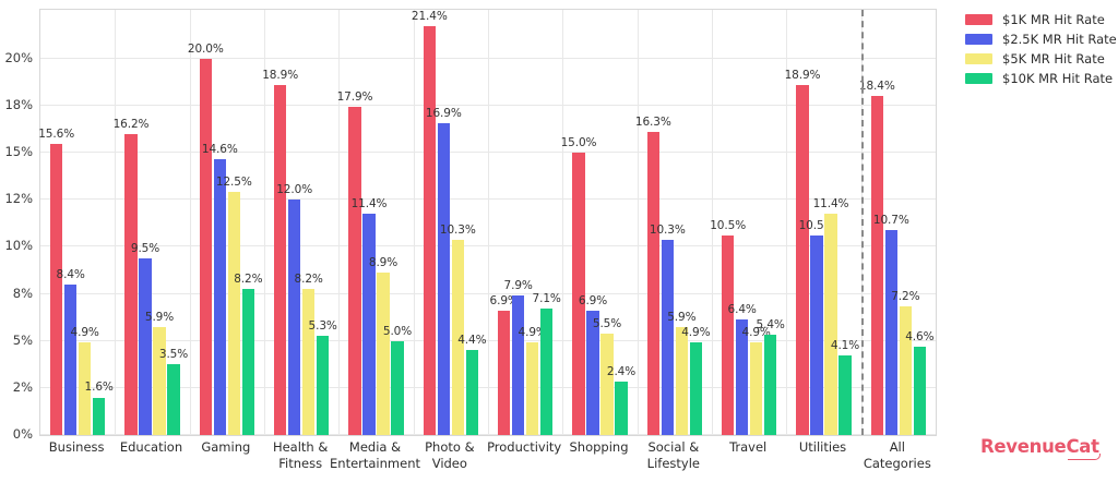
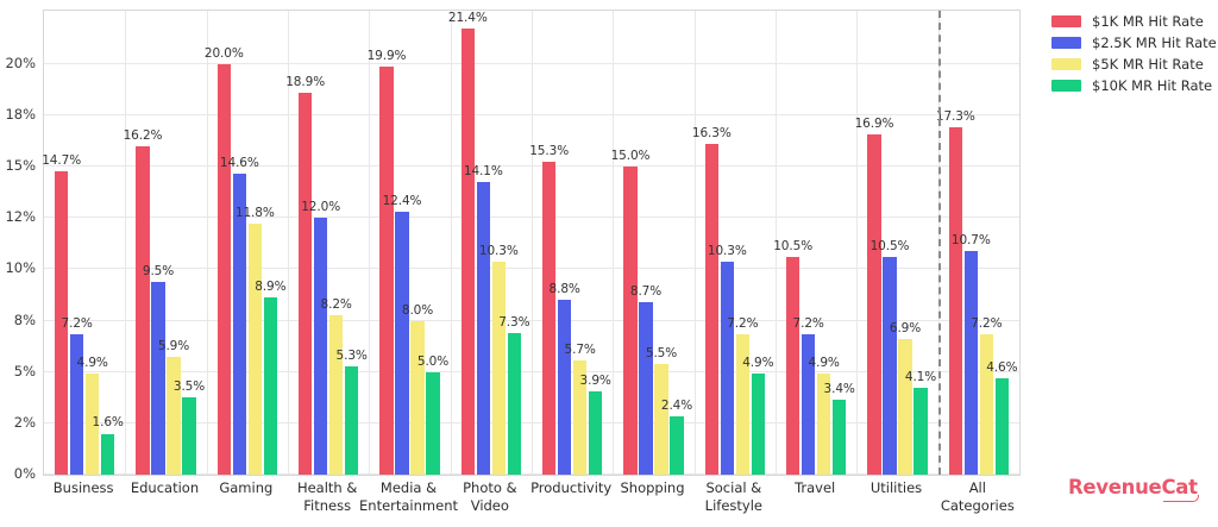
$1K MR Hit Rate/Business: 15.6% -> 14.7%
$2.5K MR Hit Rate/Business: 8.4% -> 7.2%
$5K MR Hit Rate/Gaming: 12.5% -> 11.8%
$10K MR Hit Rate/Gaming: 8.2% -> 8.9%
$1K MR Hit Rate/Media & Entertainment: 17.9% -> 19.9%
$2.5K MR Hit Rate/Media & Entertainment: 11.4% -> 12.4%
$5K MR Hit Rate/Media & Entertainment: 8.9% -> 8.0%
$2.5K MR Hit Rate/Photo & Video: 16.9% -> 14.1%
$10K MR Hit Rate/Photo & Video: 4.4% -> 7.3%
$1K MR Hit Rate/Productivity: 6.9% -> 15.3%
$2.5K MR Hit Rate/Productivity: 7.9% -> 8.8%
$5K MR Hit Rate/Productivity: 4.9% -> 5.7%
$10K MR Hit Rate/Productivity: 7.1% -> 3.9%
$2.5K MR Hit Rate/Shopping: 6.9% -> 8.7%
$5K MR Hit Rate/Social & Lifestyle: 5.9% -> 7.2%
$2.5K MR Hit Rate/Travel: 6.4% -> 7.2%
$10K MR Hit Rate/Travel: 5.4% -> 3.4%
$1K MR Hit Rate/Utilities: 18.9% -> 16.9%
$5K MR Hit Rate/Utilities: 11.4% -> 6.9%
$1K MR Hit Rate/All Categories: 18.4% -> 17.3%
